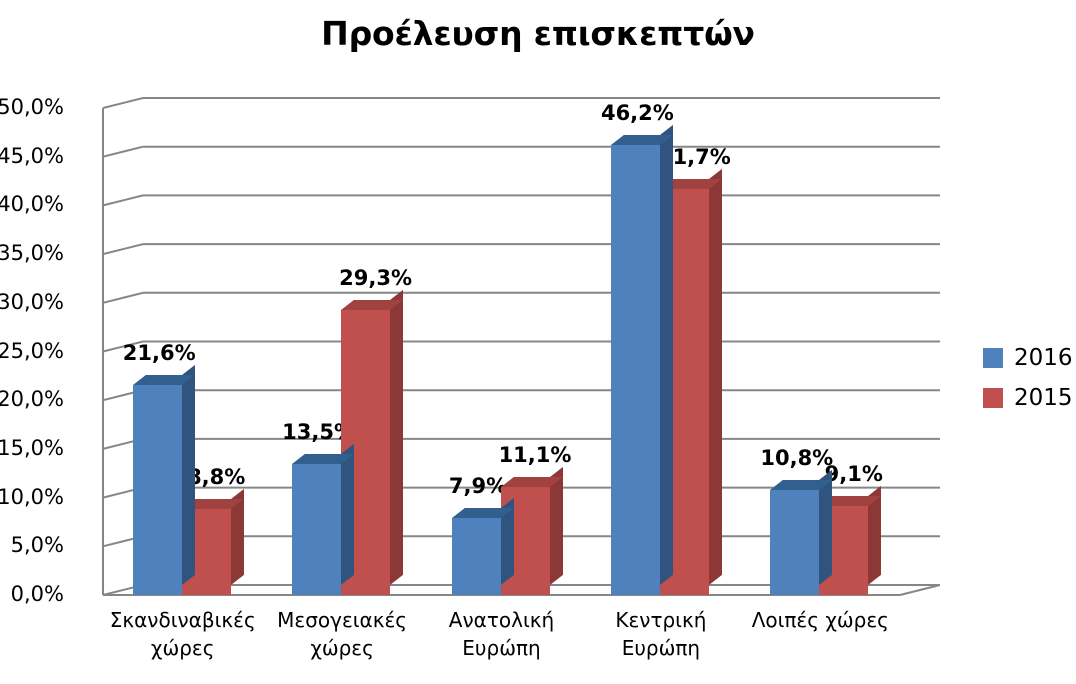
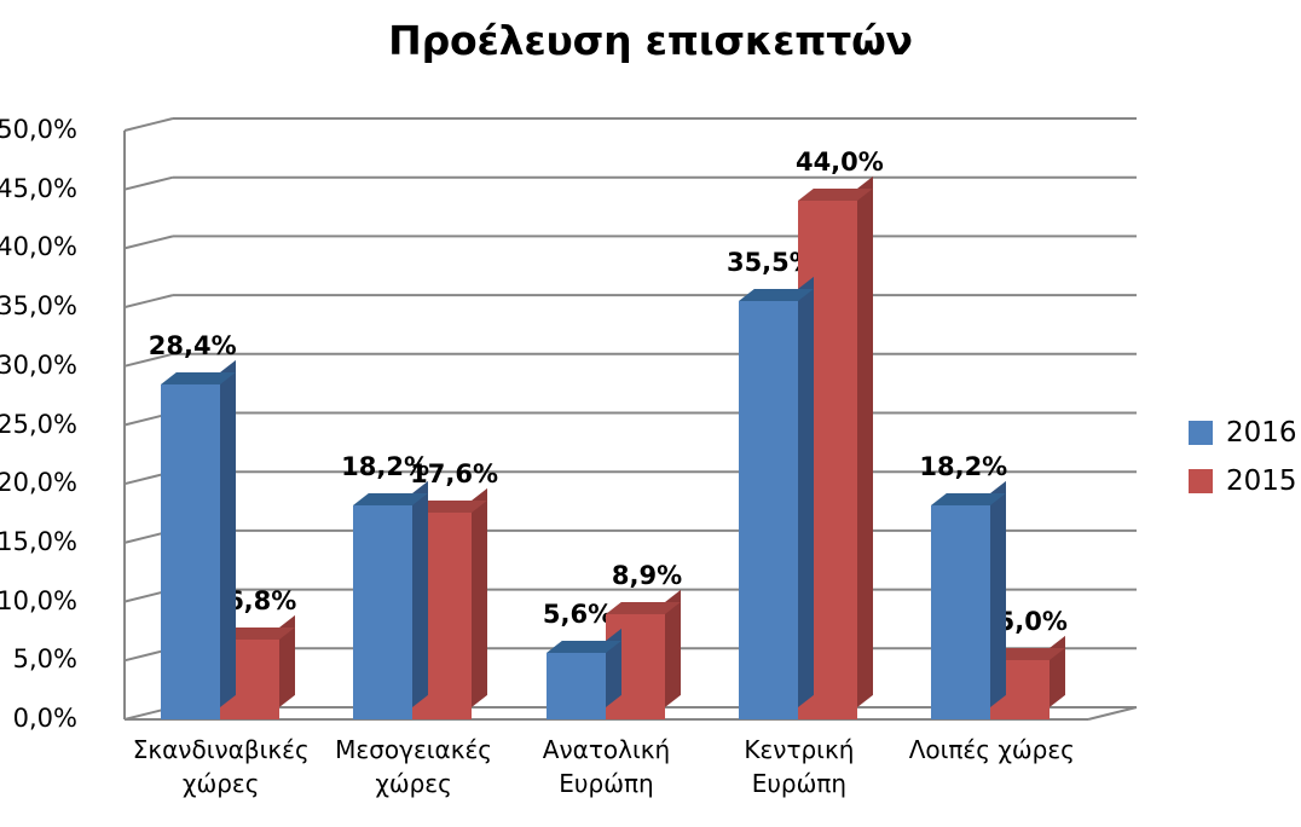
2016/Σκανδιναβικές χώρες: 21,6% -> 28,4%
2015/Σκανδιναβικές χώρες: 8,8% -> 6,8%
2016/Μεσογειακές χώρες: 13,5% -> 18,2%
2015/Μεσογειακές χώρες: 29,3% -> 17,6%
2016/Ανατολική Ευρώπη: 7,9% -> 5,6%
2015/Ανατολική Ευρώπη: 11,1% -> 8,9%
2016/Κεντρική Ευρώπη: 46,2% -> 35,5%
2015/Κεντρική Ευρώπη: 41,7% -> 44,0%
2016/Λοιπές χώρες: 10,8% -> 18,2%
2015/Λοιπές χώρες: 9,1% -> 5,0%
